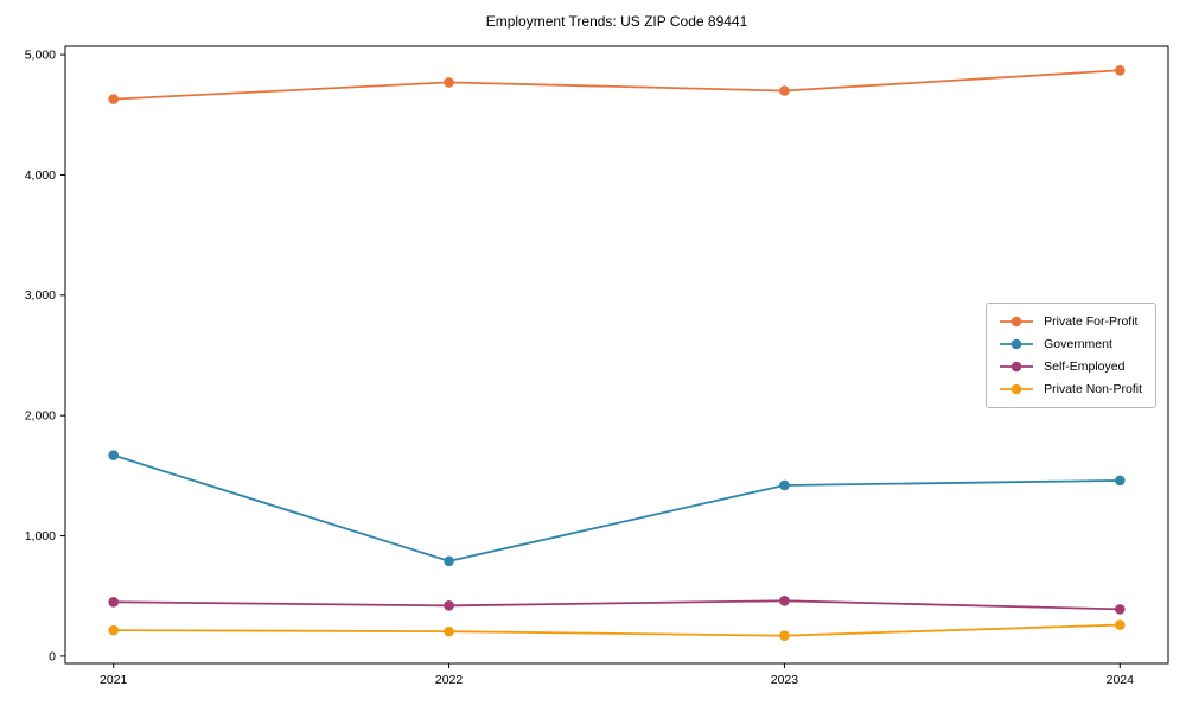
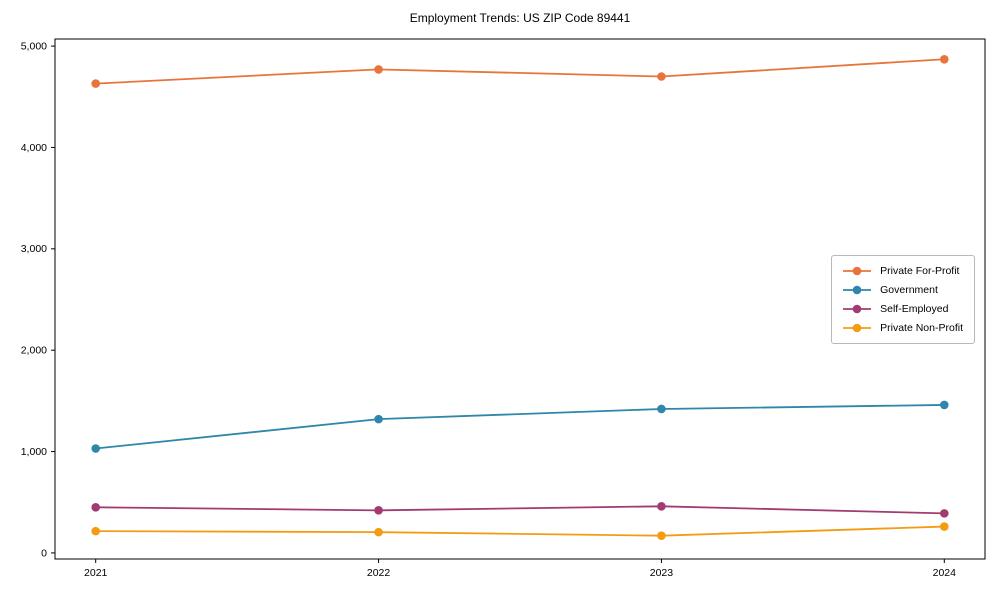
Government/2021: 1670 -> 1030
Government/2022: 790 -> 1320
